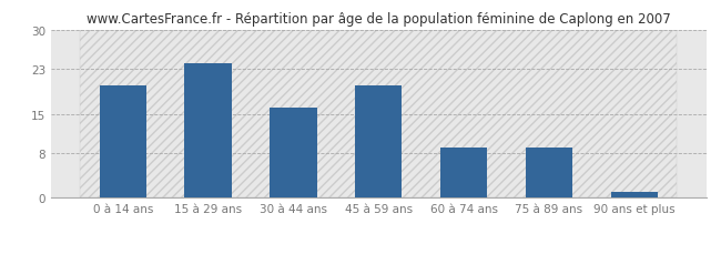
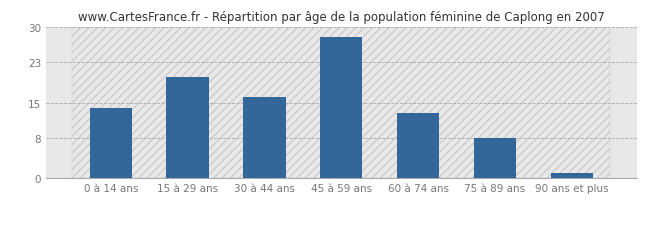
0 à 14 ans: 20 -> 14
15 à 29 ans: 24 -> 20
45 à 59 ans: 20 -> 28
60 à 74 ans: 9 -> 13
75 à 89 ans: 9 -> 8
